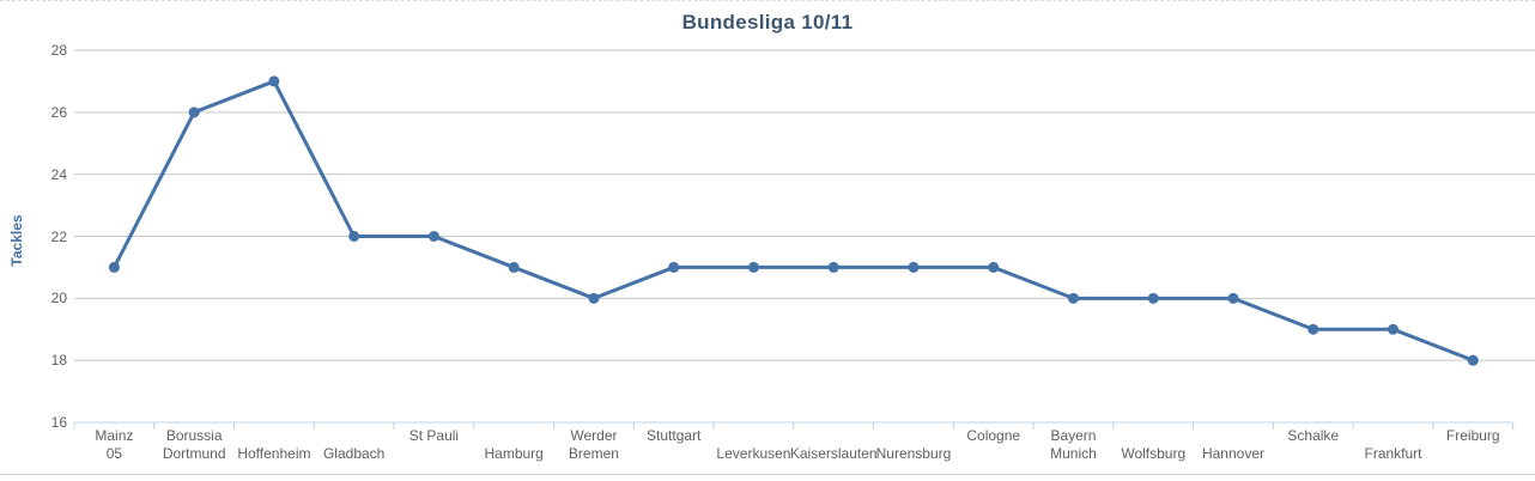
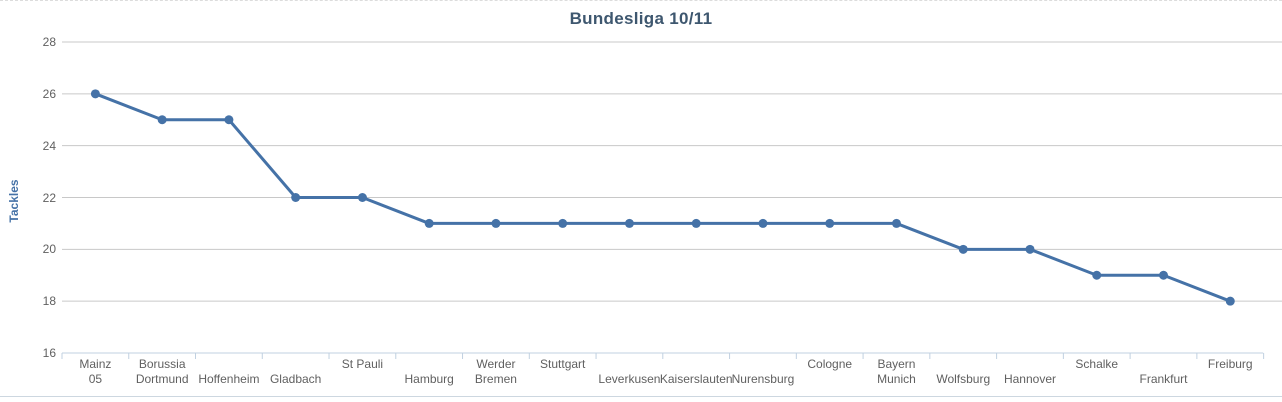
Mainz 05: 21 -> 26
Borussia Dortmund: 26 -> 25
Hoffenheim: 27 -> 25
Werder Bremen: 20 -> 21
Bayern Munich: 20 -> 21
